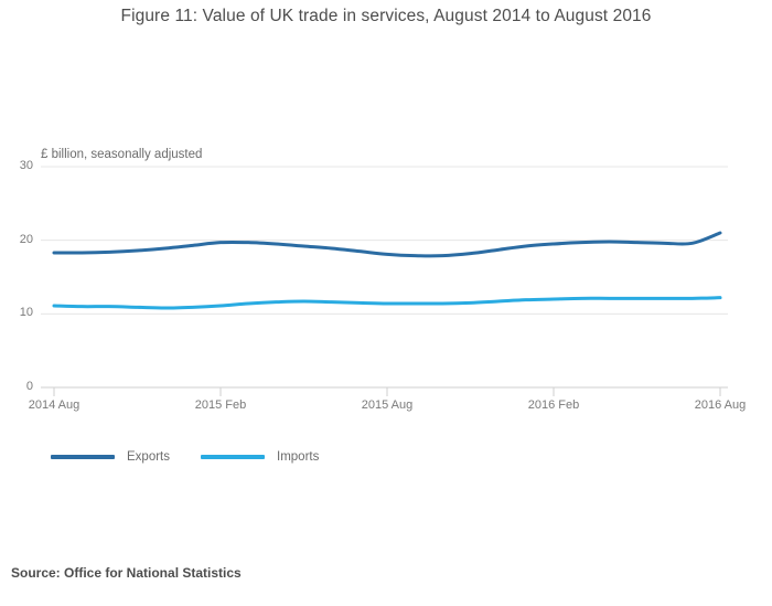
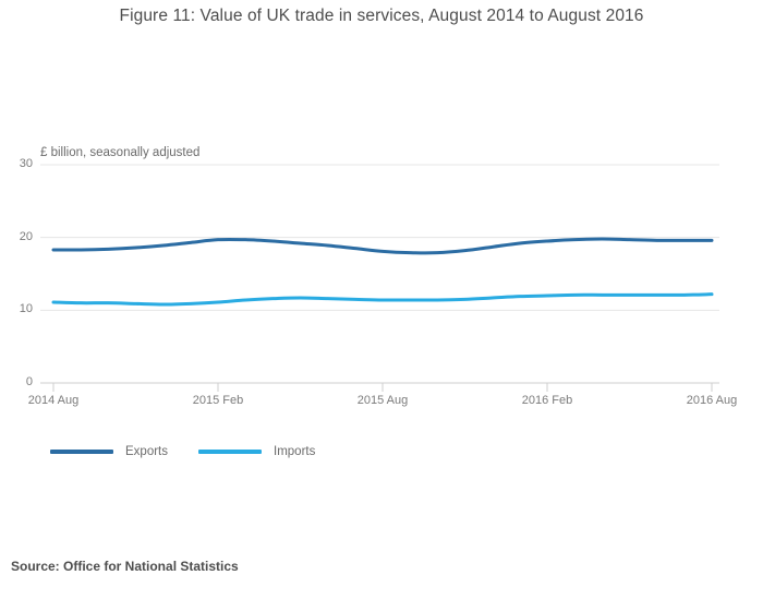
Exports/2016 Aug: 21 -> 20
